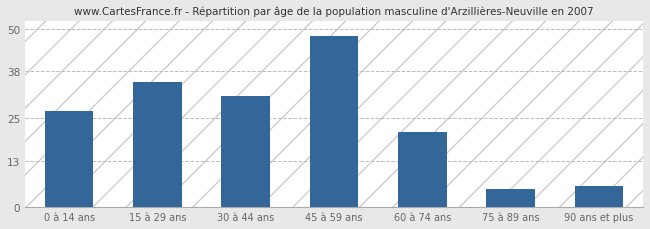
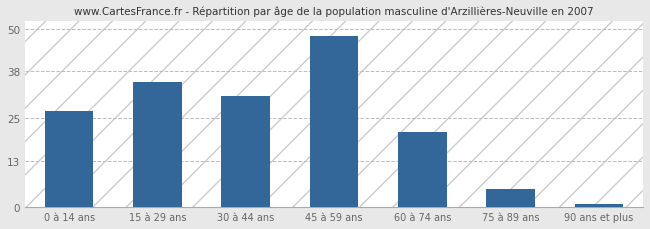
90 ans et plus: 6 -> 1
